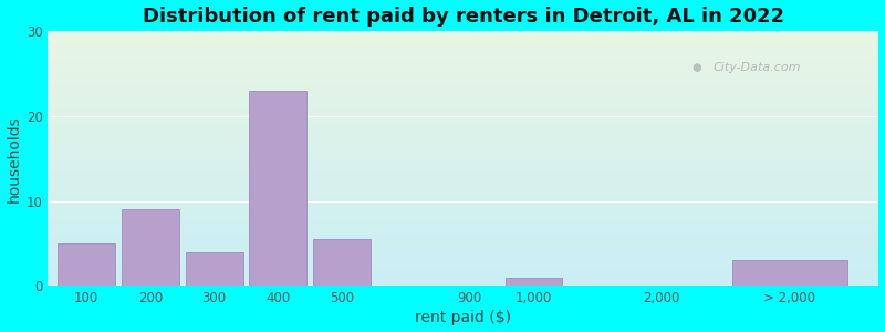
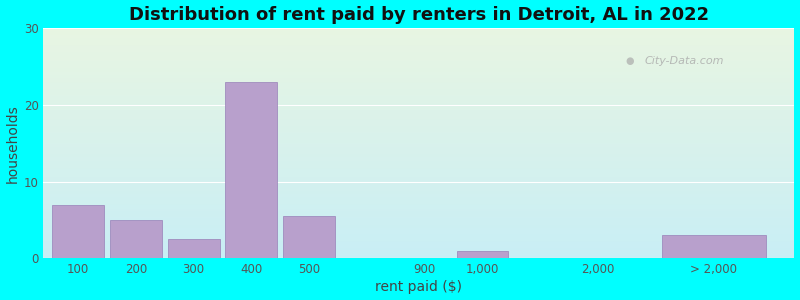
100: 5.0 -> 7.0
200: 9.0 -> 5.0
300: 4.0 -> 2.5
